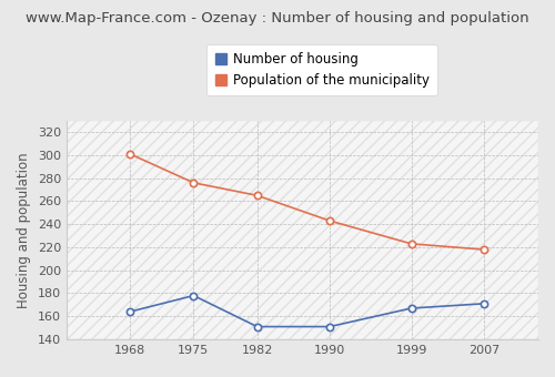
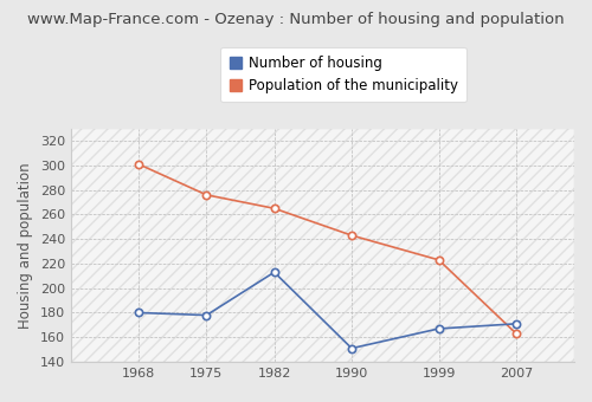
Number of housing/1968: 164 -> 180
Number of housing/1982: 151 -> 213
Population of the municipality/2007: 218 -> 163
